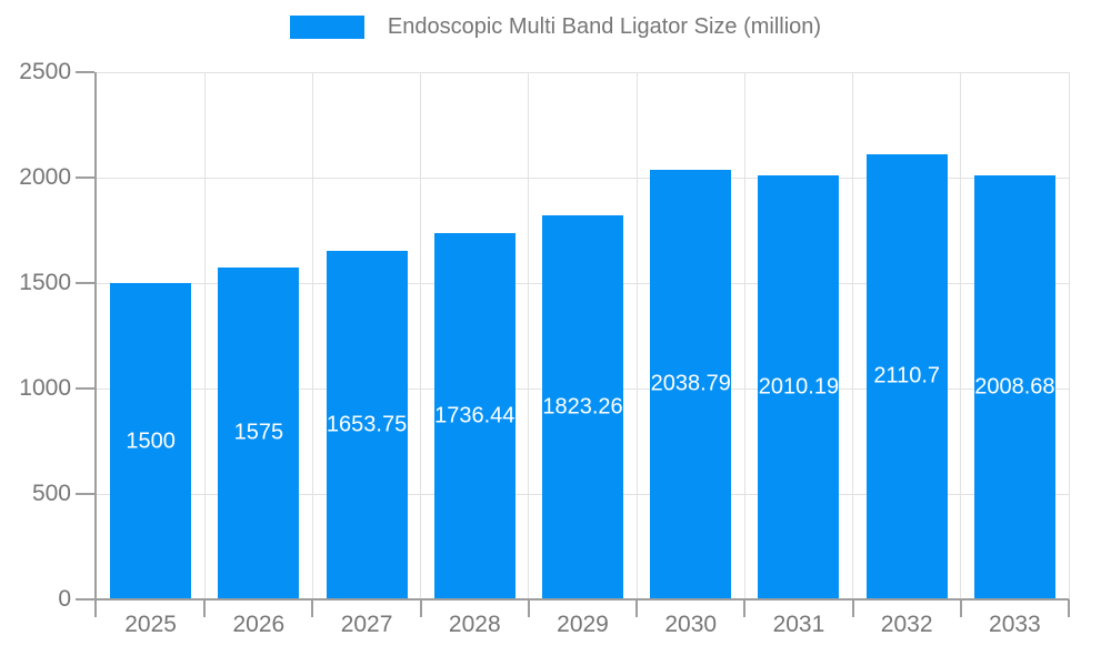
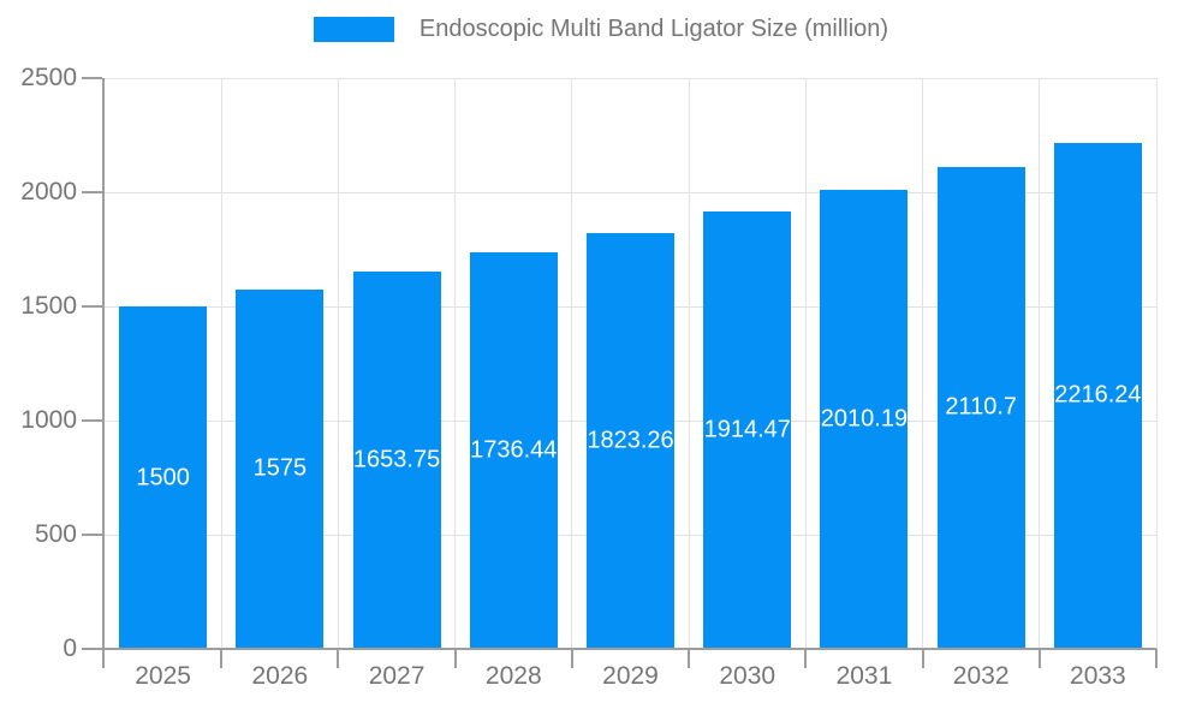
2030: 2038.79 -> 1914.47
2033: 2008.68 -> 2216.24
